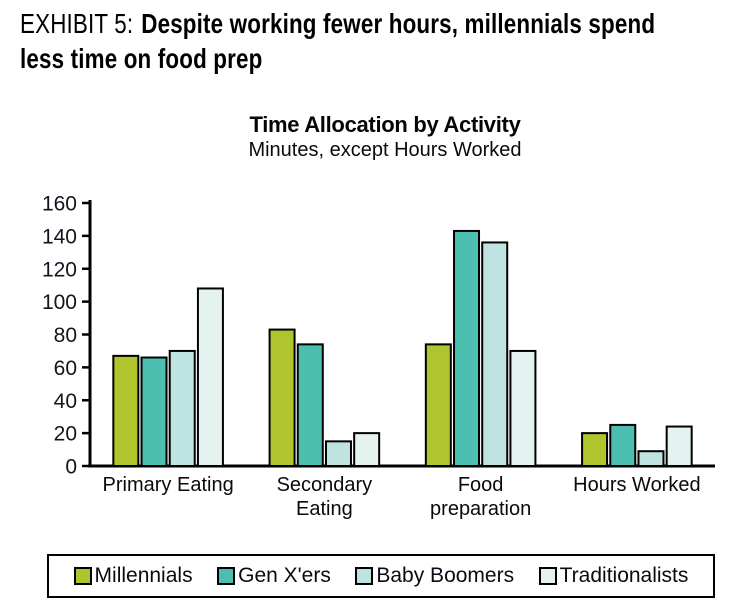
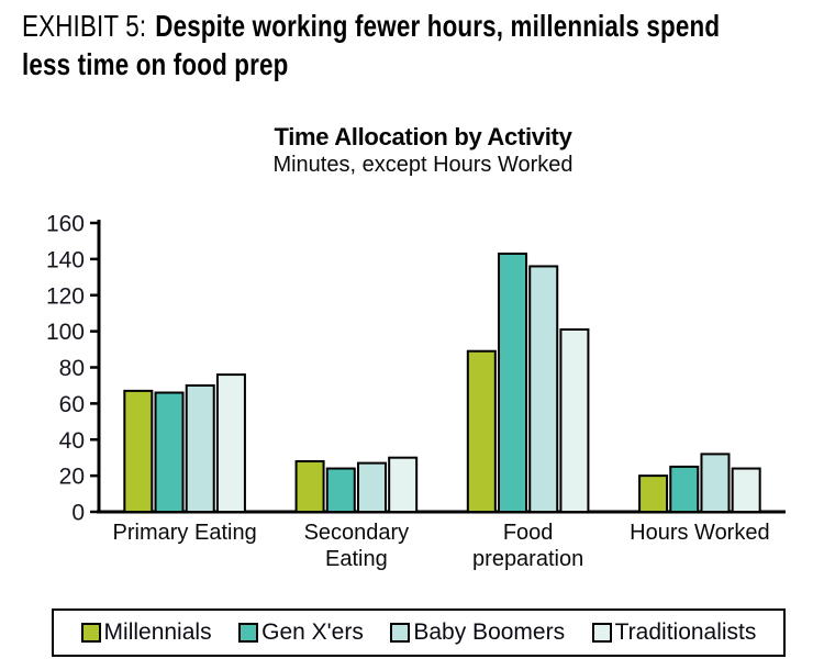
Traditionalists/Primary Eating: 108 -> 76
Millennials/Secondary Eating: 83 -> 28
Gen X'ers/Secondary Eating: 74 -> 24
Baby Boomers/Secondary Eating: 15 -> 27
Traditionalists/Secondary Eating: 20 -> 30
Millennials/Food preparation: 74 -> 89
Traditionalists/Food preparation: 70 -> 101
Baby Boomers/Hours Worked: 9 -> 32
